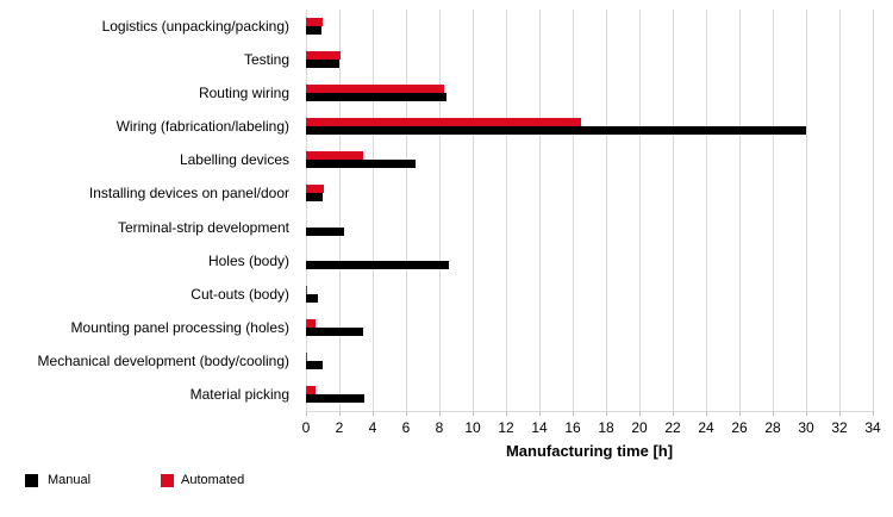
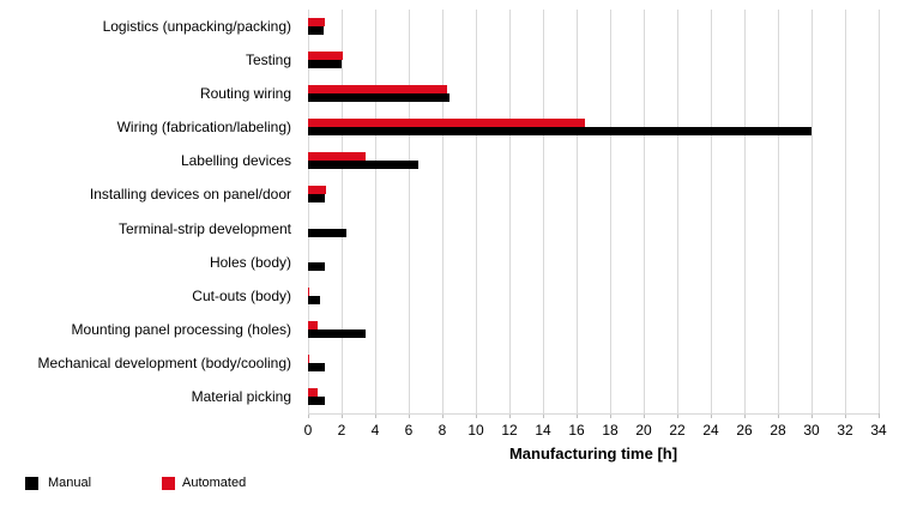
Manual/Holes (body): 8.6 -> 1.0
Manual/Material picking: 3.5 -> 1.0
